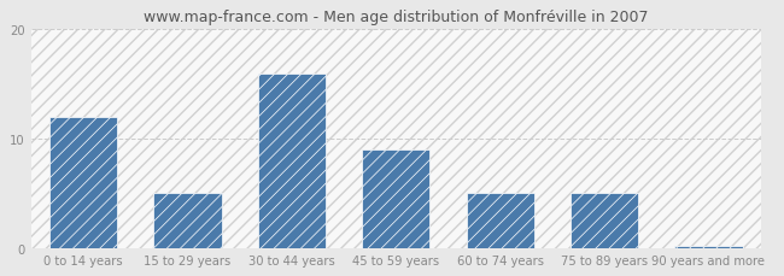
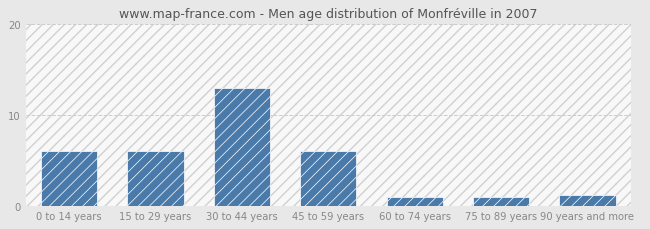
0 to 14 years: 12.0 -> 6.0
15 to 29 years: 5.0 -> 6.0
30 to 44 years: 16.0 -> 13.0
45 to 59 years: 9.0 -> 6.0
60 to 74 years: 5.0 -> 1.0
75 to 89 years: 5.0 -> 1.0
90 years and more: 0.2 -> 1.2
